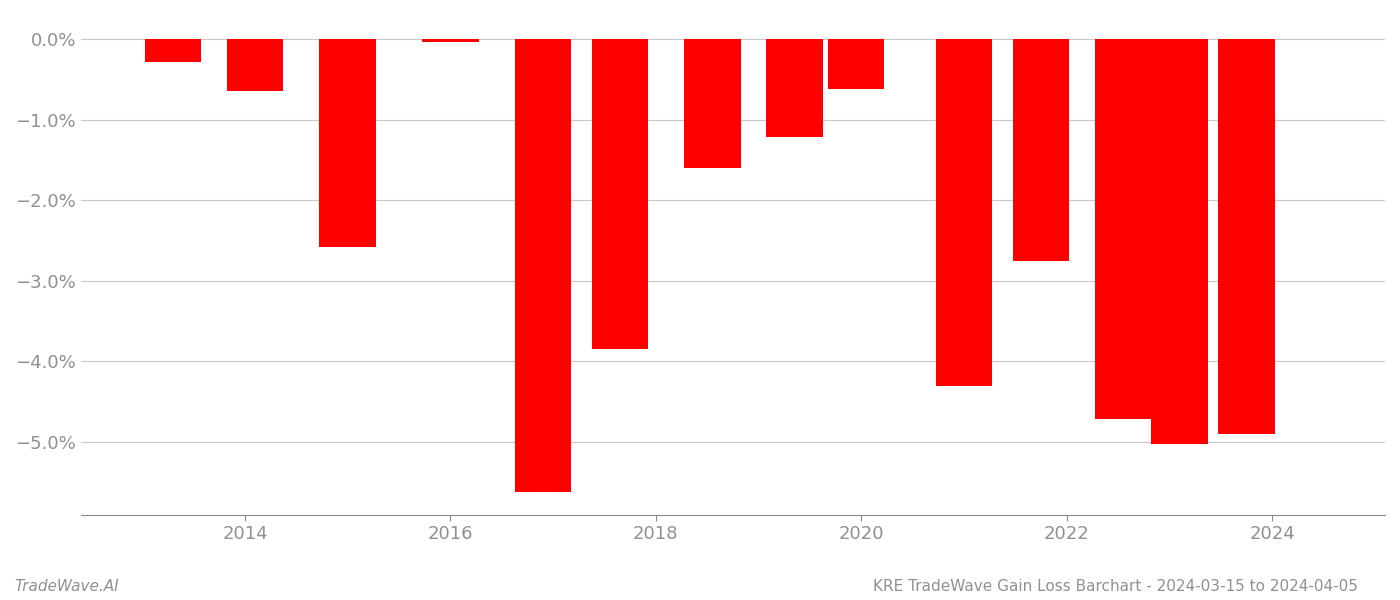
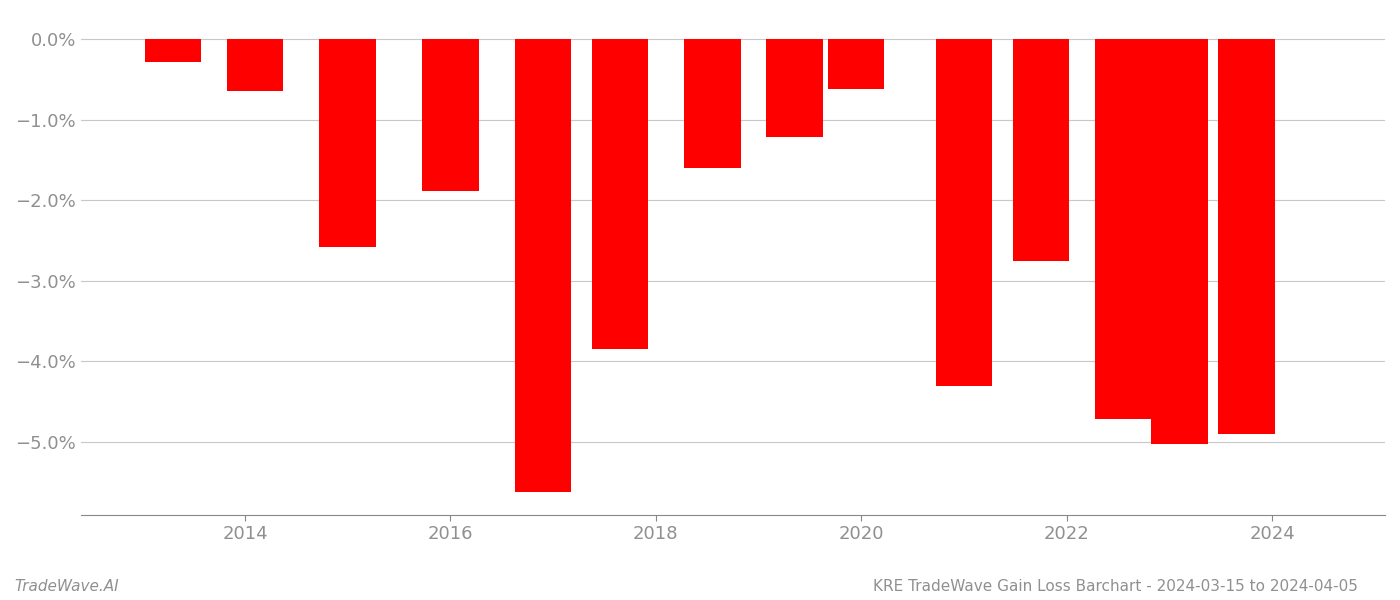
2016: -0.04% -> -1.88%
